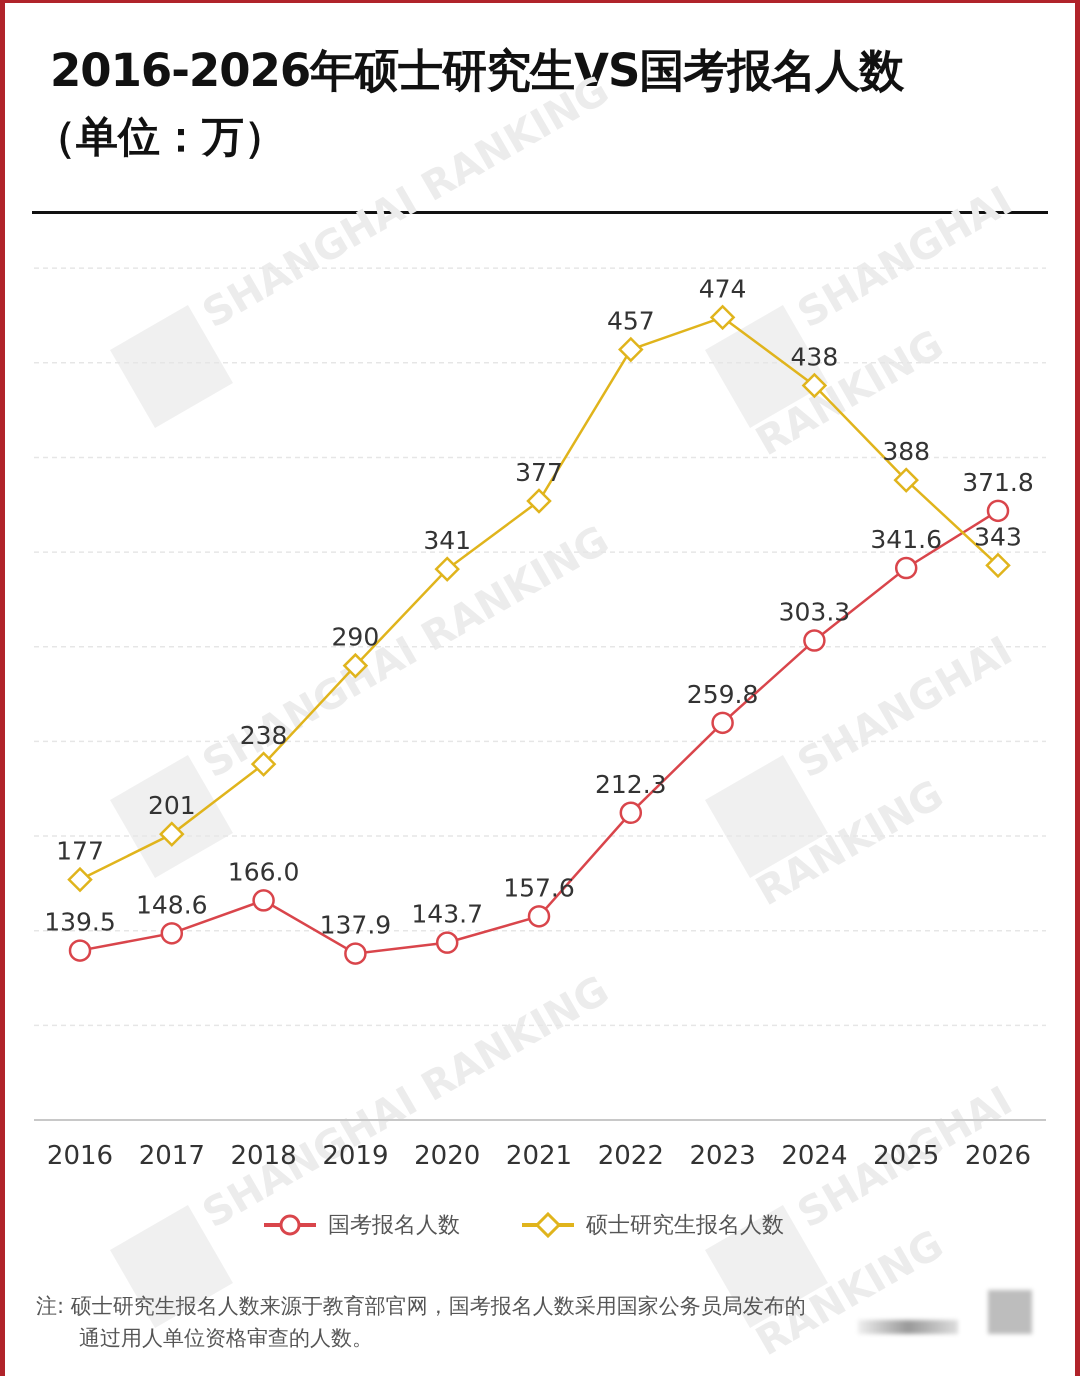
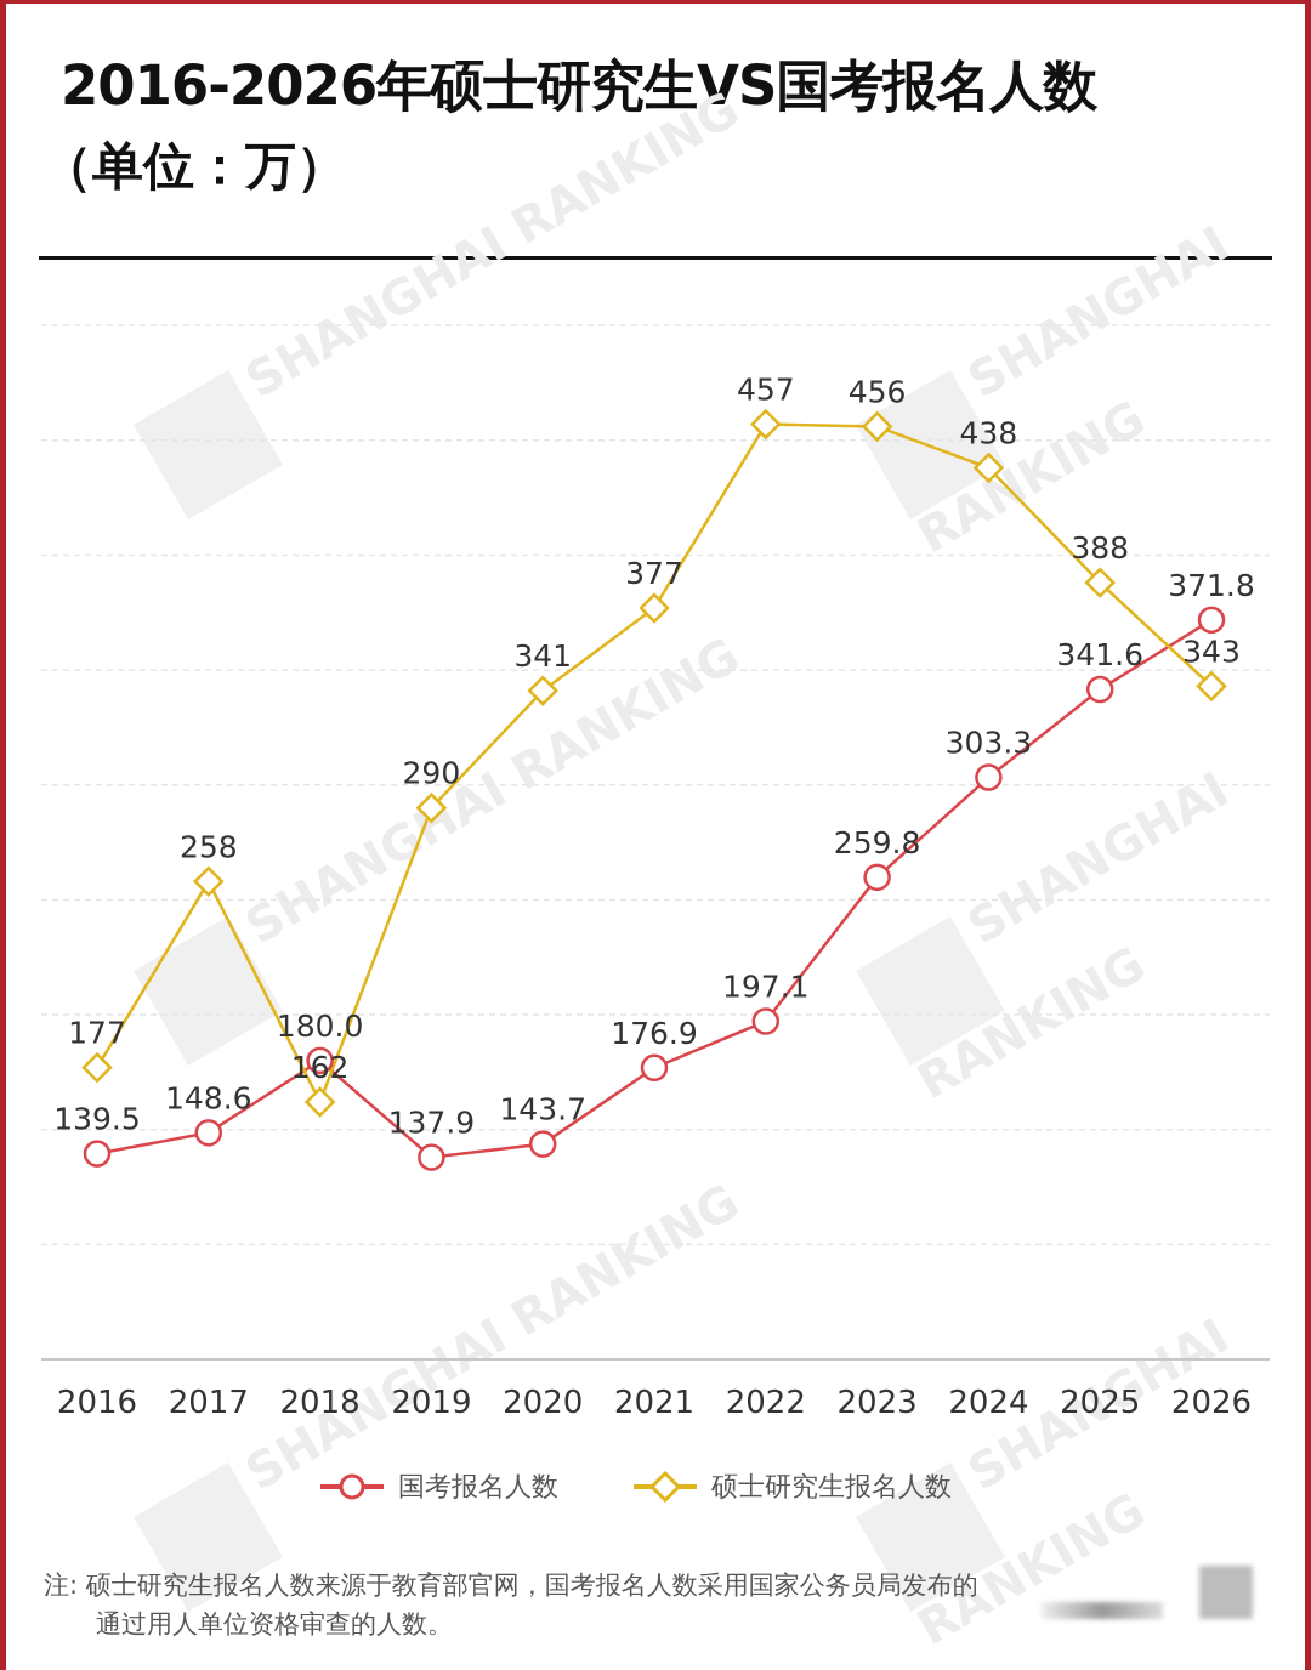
硕士研究生报名人数/2017: 201 -> 258
国考报名人数/2018: 166.0 -> 180.0
硕士研究生报名人数/2018: 238 -> 162
国考报名人数/2021: 157.6 -> 176.9
国考报名人数/2022: 212.3 -> 197.1
硕士研究生报名人数/2023: 474 -> 456
